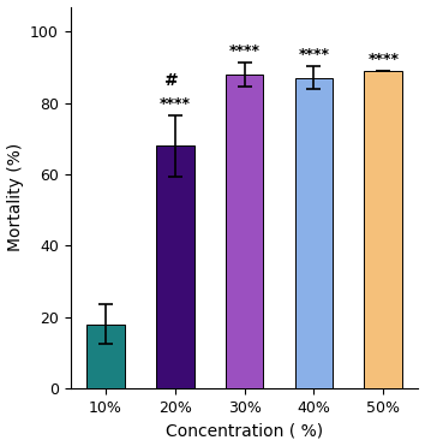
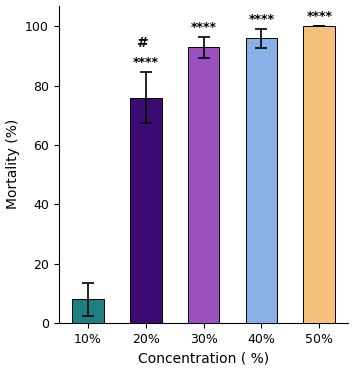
10%: 18 -> 8
20%: 68 -> 76
30%: 88 -> 93
40%: 87 -> 96
50%: 89 -> 100
